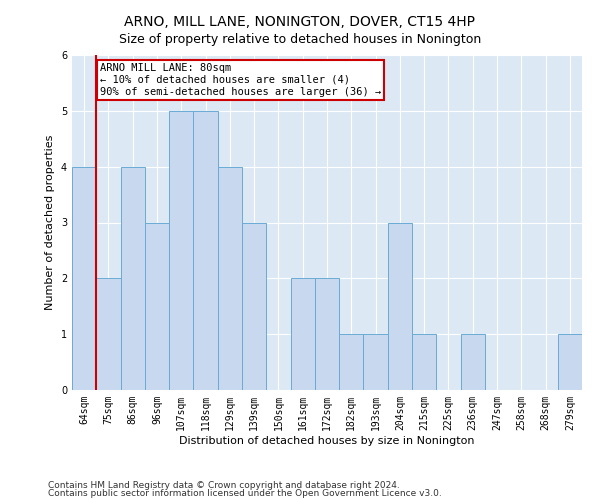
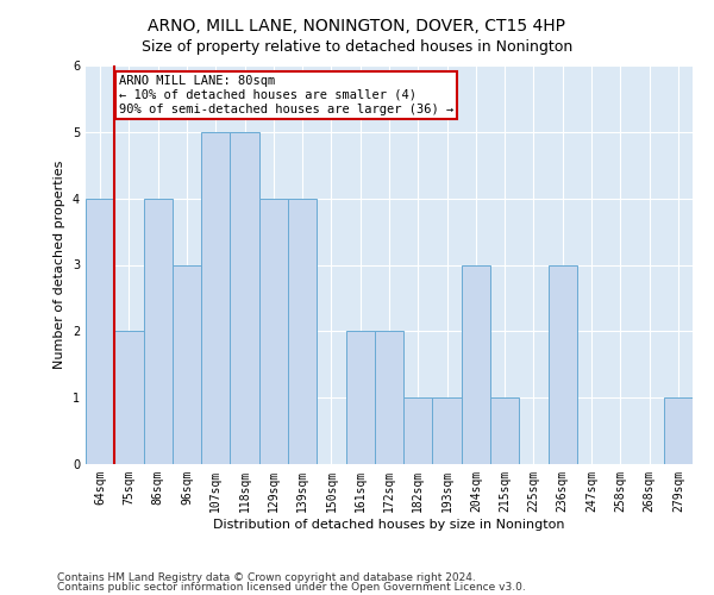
139sqm: 3 -> 4
236sqm: 1 -> 3
